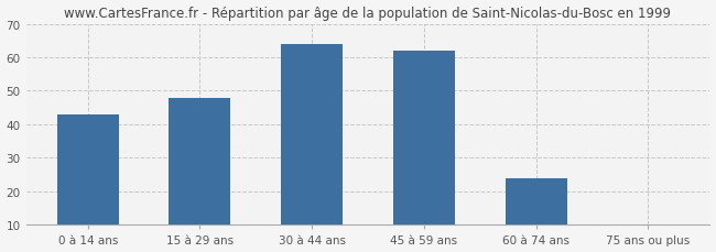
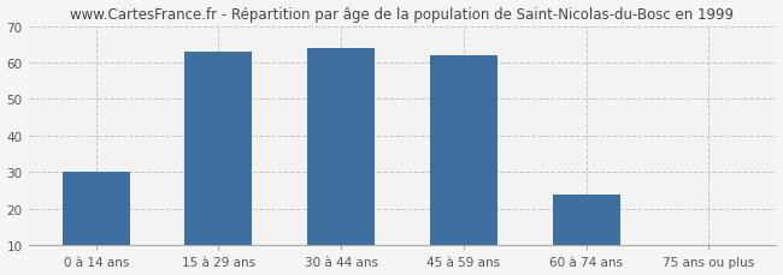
0 à 14 ans: 43 -> 30
15 à 29 ans: 48 -> 63
